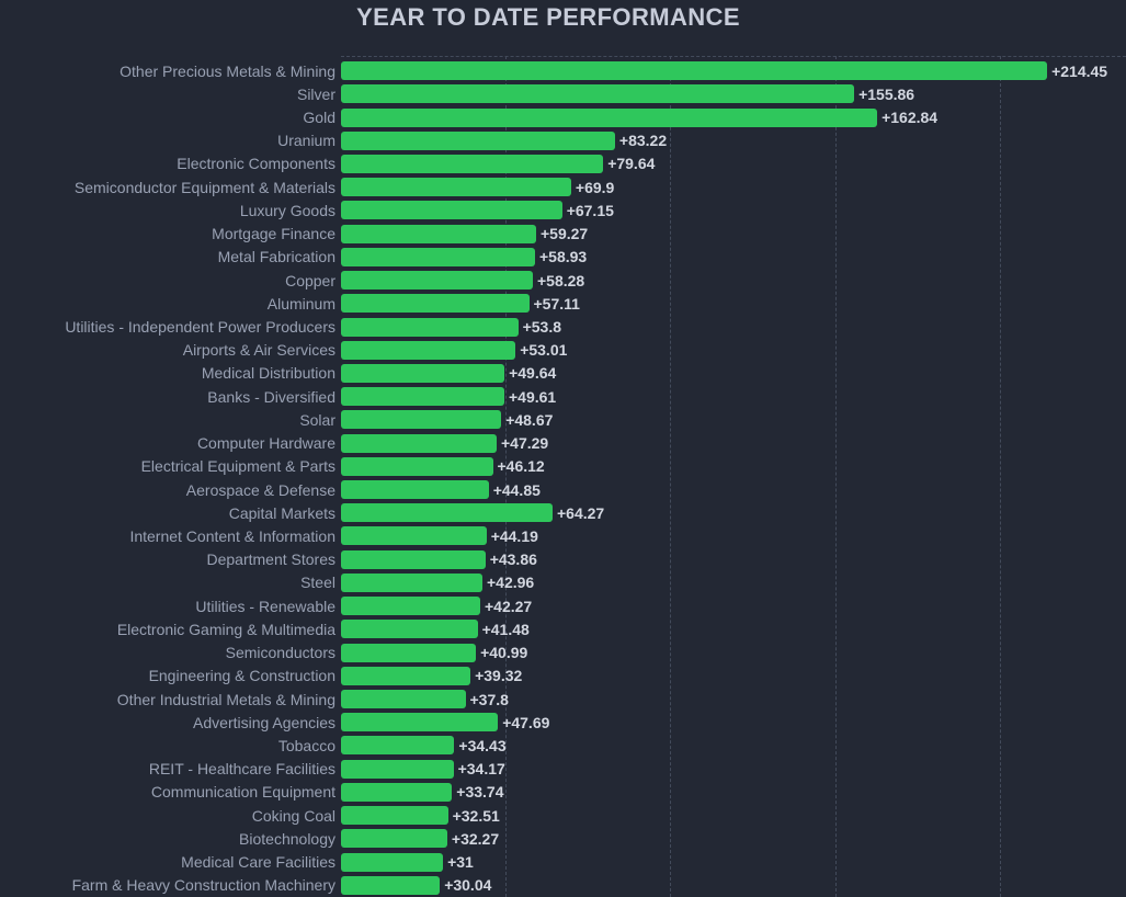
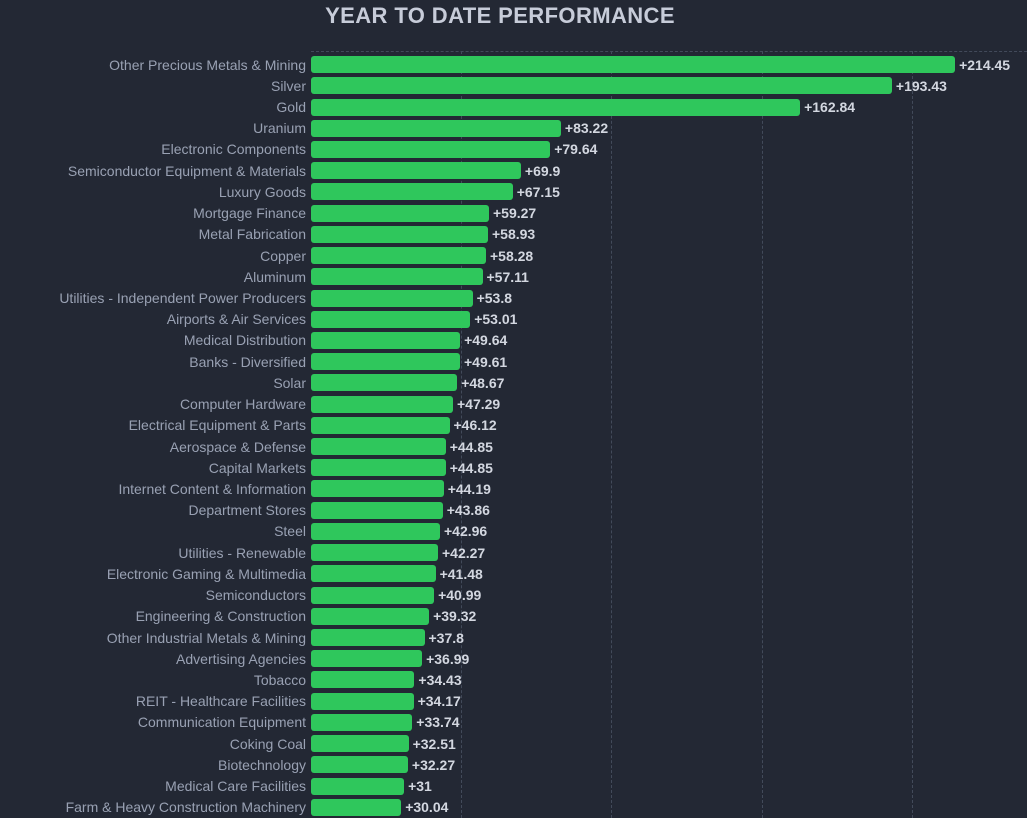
Silver: +155.86 -> +193.43
Capital Markets: +64.27 -> +44.85
Advertising Agencies: +47.69 -> +36.99
